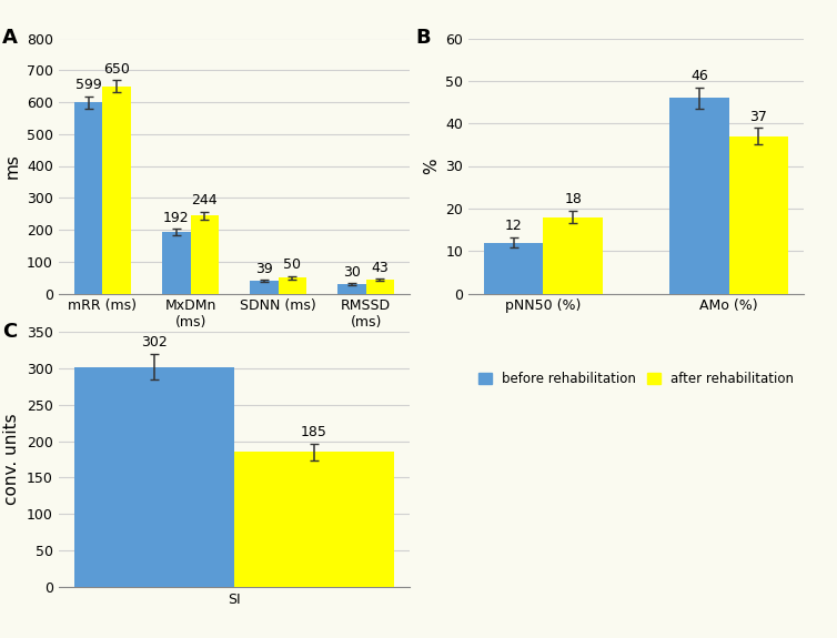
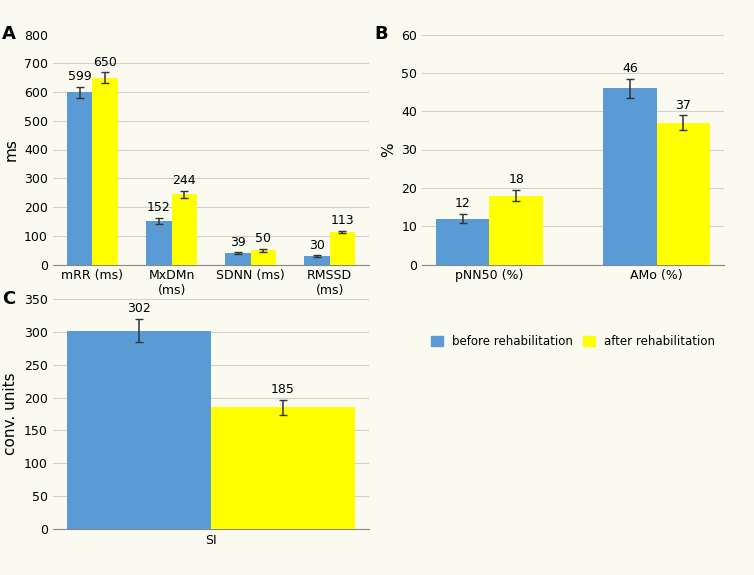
before rehabilitation/MxDMn (ms): 192 -> 152
after rehabilitation/RMSSD (ms): 43 -> 113
